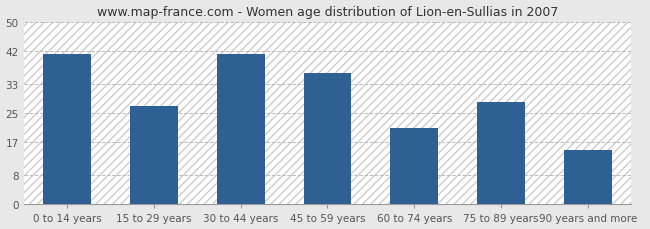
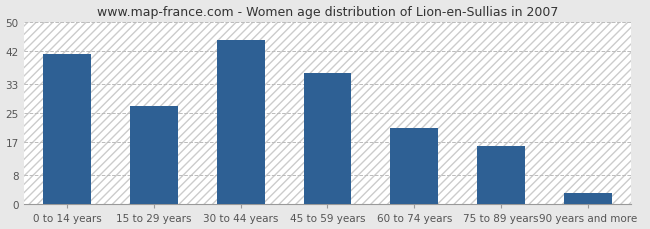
30 to 44 years: 41 -> 45
75 to 89 years: 28 -> 16
90 years and more: 15 -> 3
